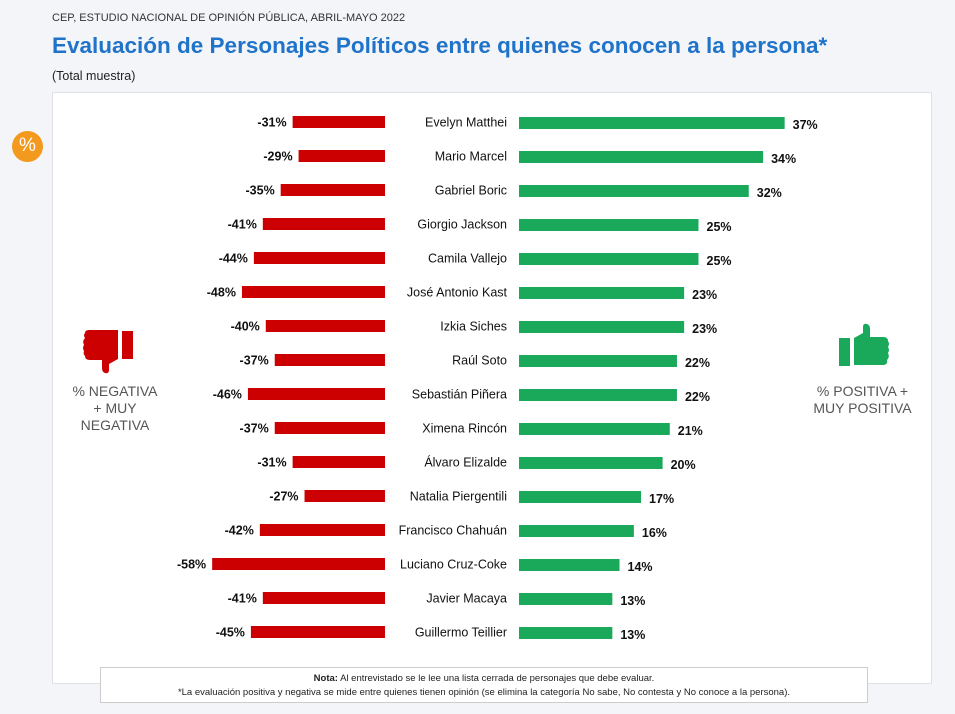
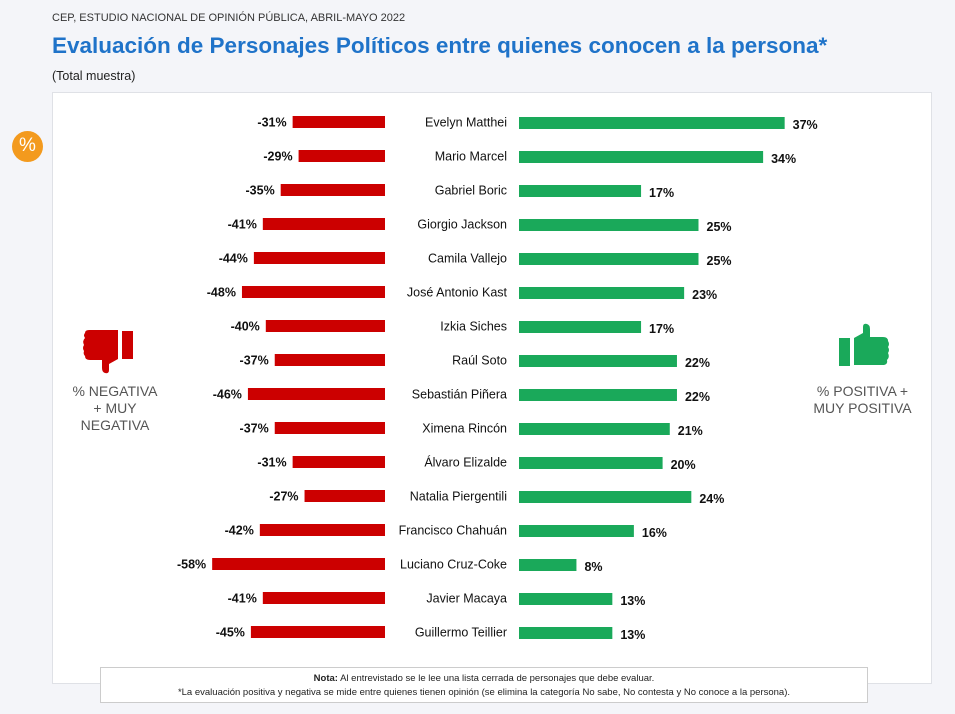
% POSITIVA + MUY POSITIVA/Gabriel Boric: 32% -> 17%
% POSITIVA + MUY POSITIVA/Izkia Siches: 23% -> 17%
% POSITIVA + MUY POSITIVA/Natalia Piergentili: 17% -> 24%
% POSITIVA + MUY POSITIVA/Luciano Cruz-Coke: 14% -> 8%
